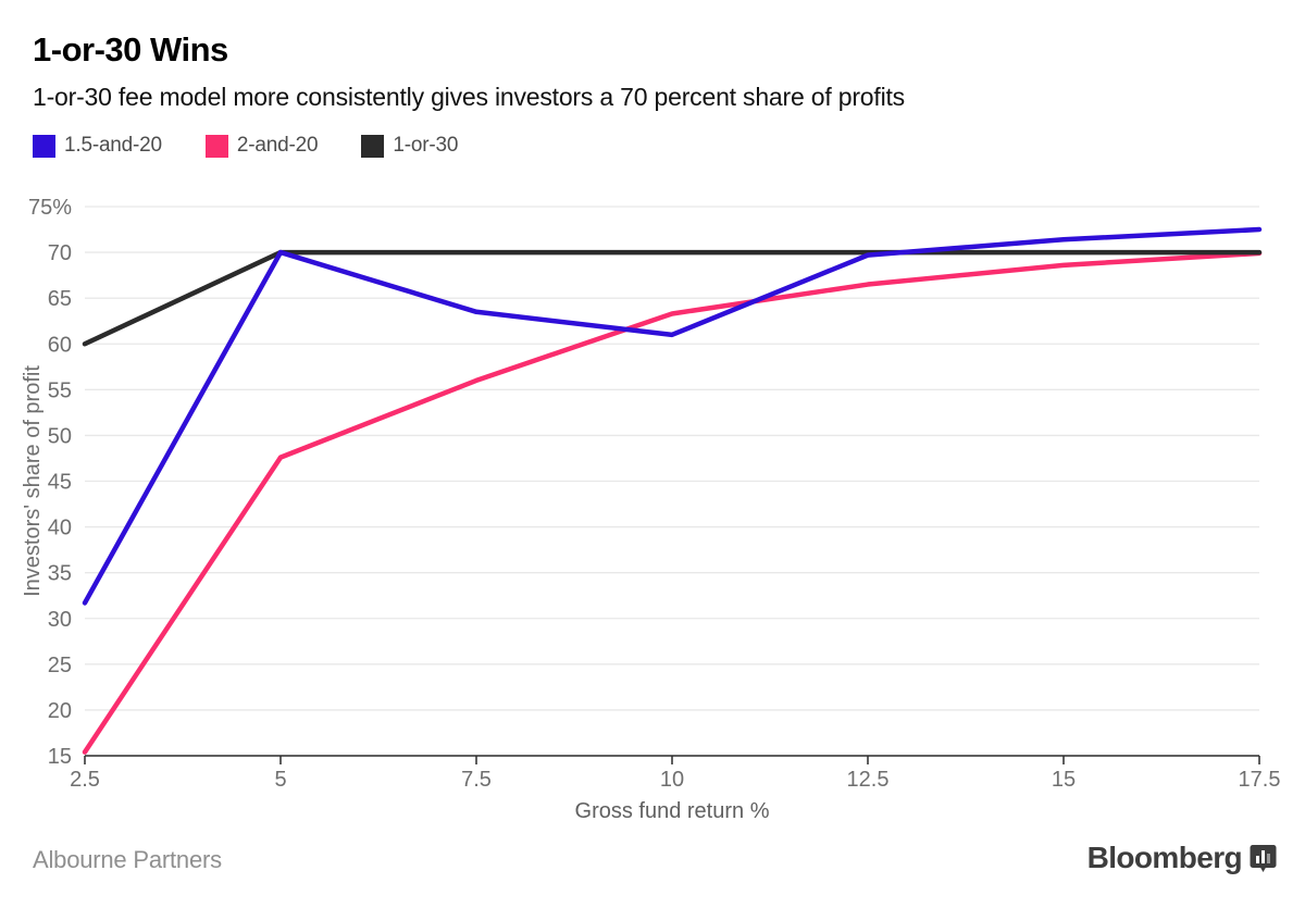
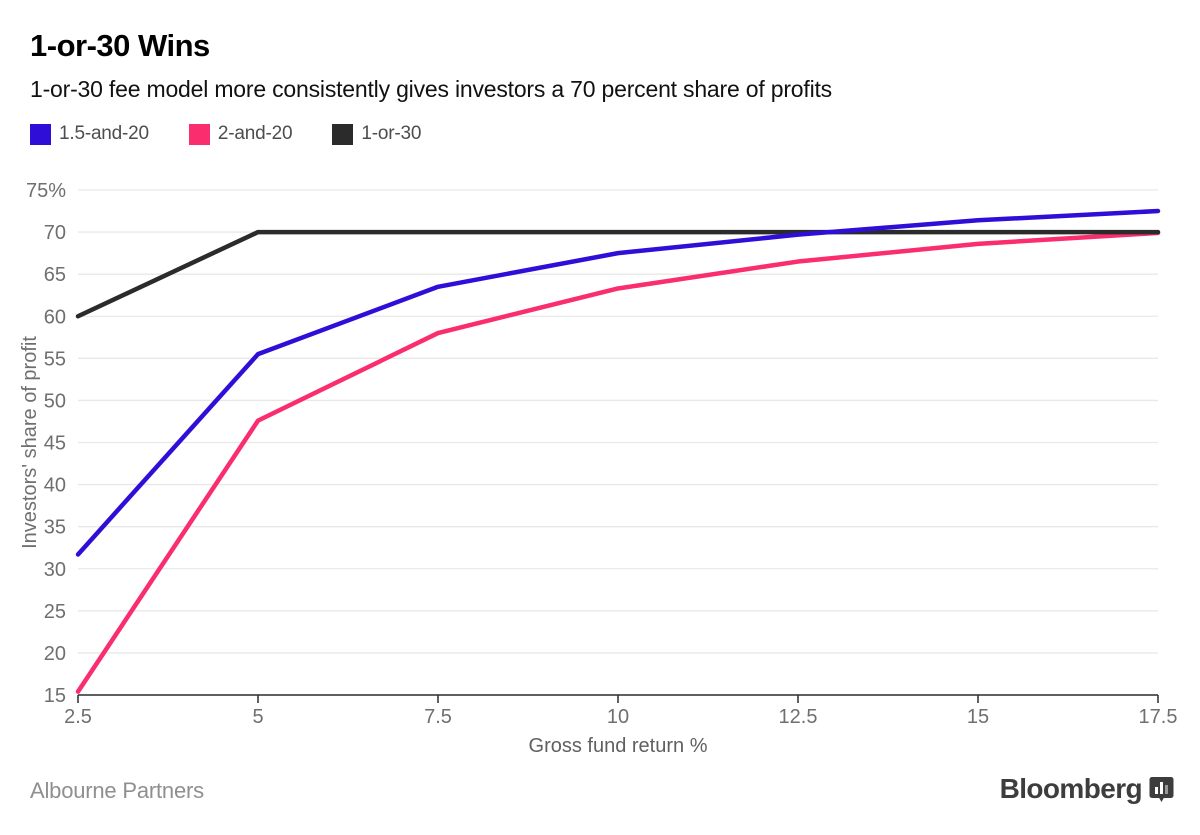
1.5-and-20/5: 70% -> 56%
2-and-20/7.5: 56% -> 58%
1.5-and-20/10: 61% -> 68%
